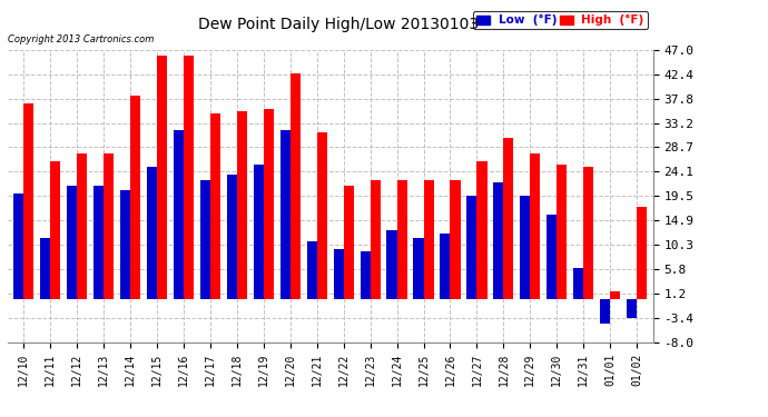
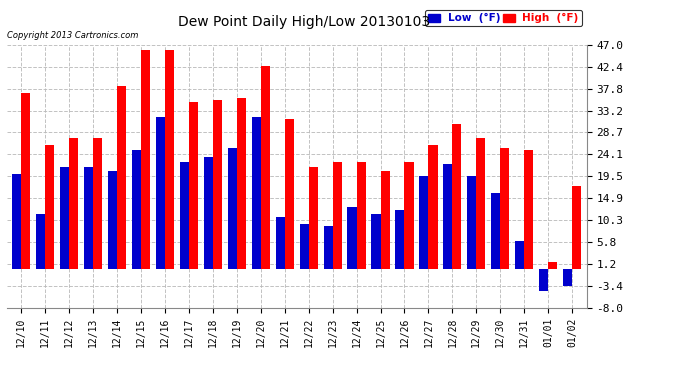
High (°F)/12/25: 22.5 -> 20.5
